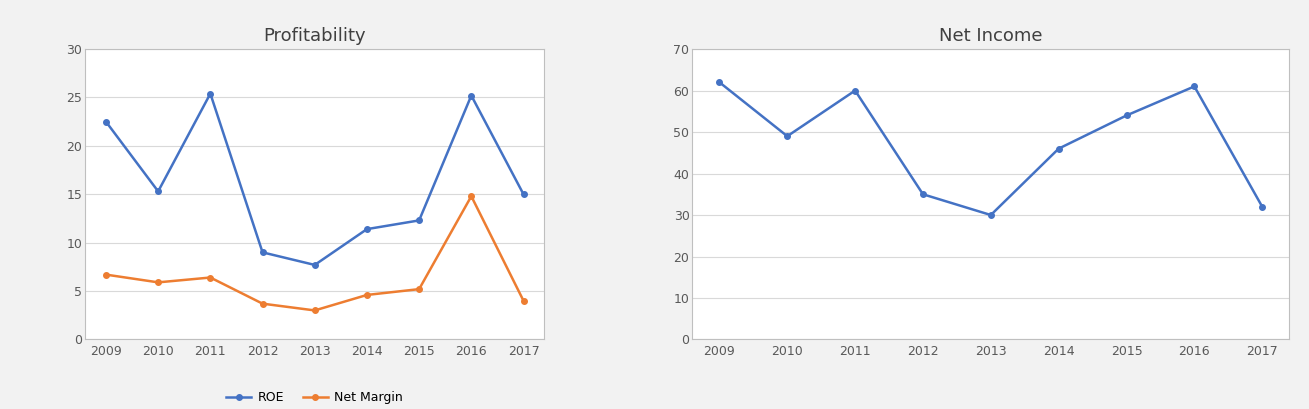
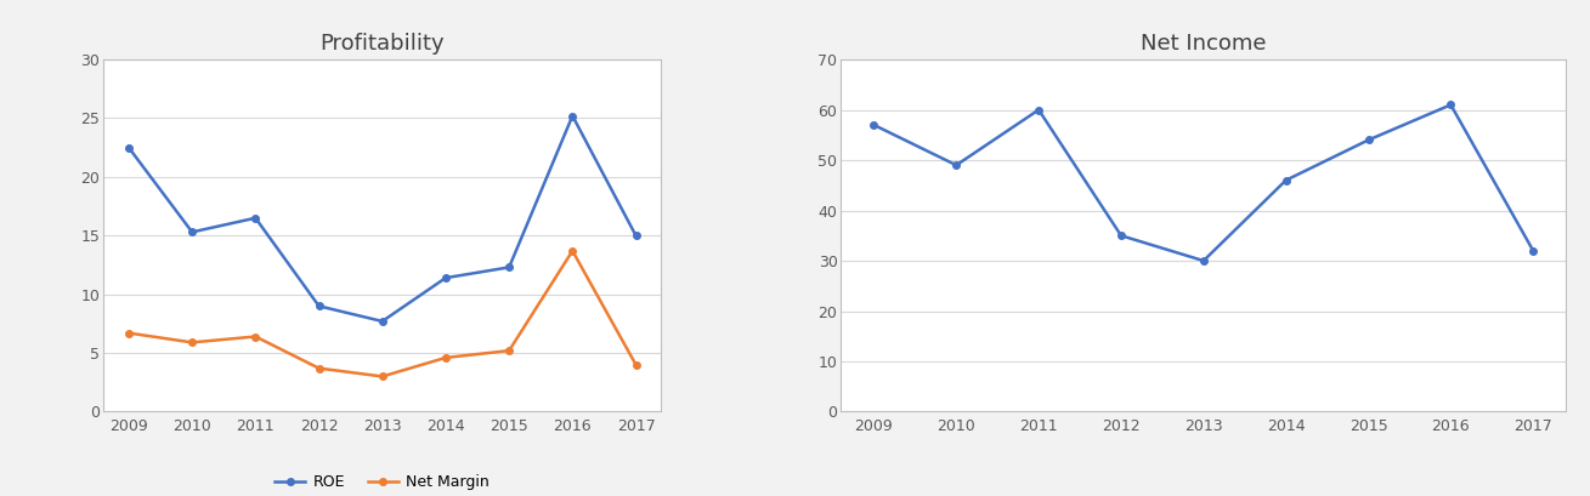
Profitability/ROE/2011: 25.4 -> 16.5
Profitability/Net Margin/2016: 14.8 -> 13.7
Net Income/2009: 62 -> 57
